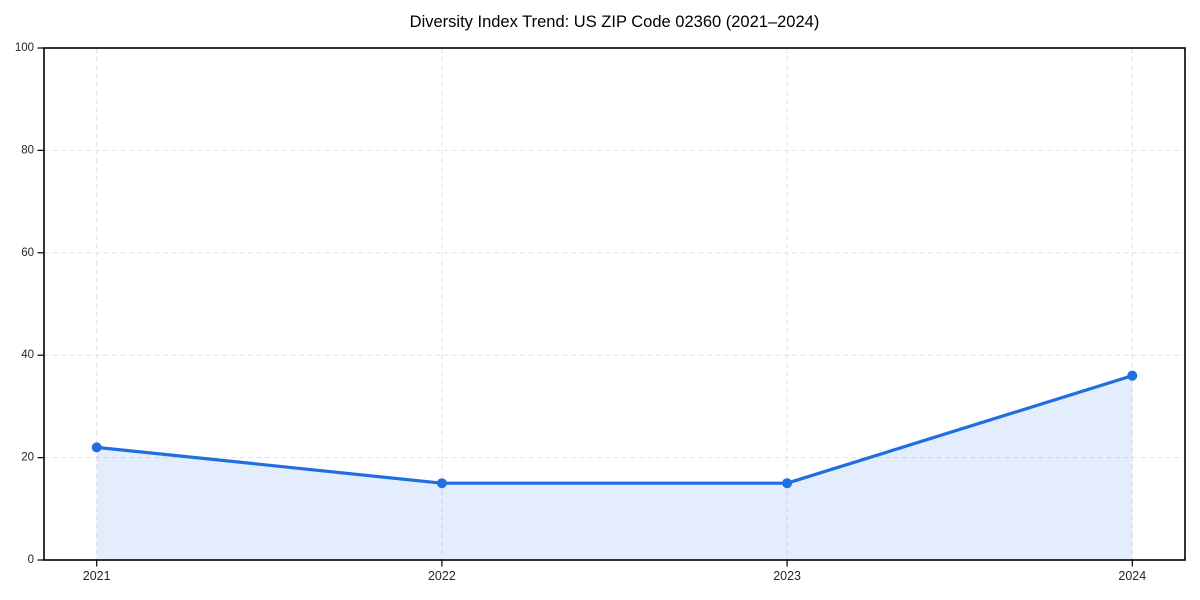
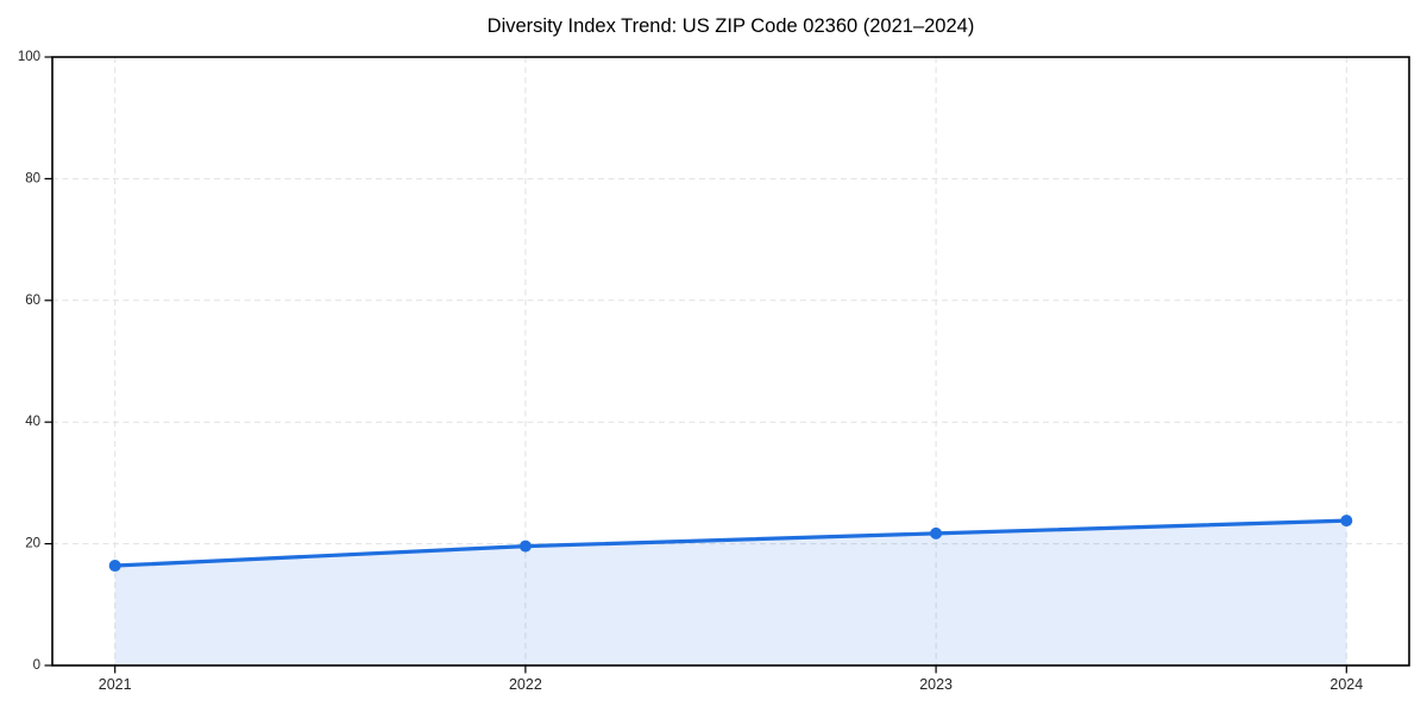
2021: 22 -> 16
2022: 15 -> 20
2023: 15 -> 22
2024: 36 -> 24
